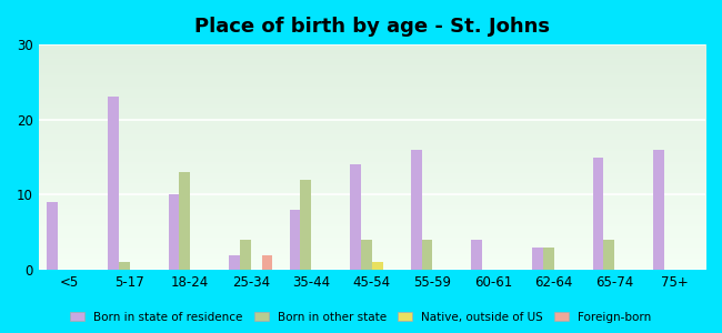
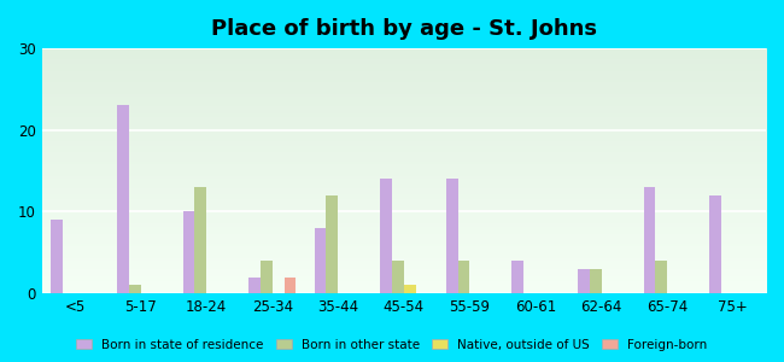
Born in state of residence/55-59: 16 -> 14
Born in state of residence/65-74: 15 -> 13
Born in state of residence/75+: 16 -> 12
